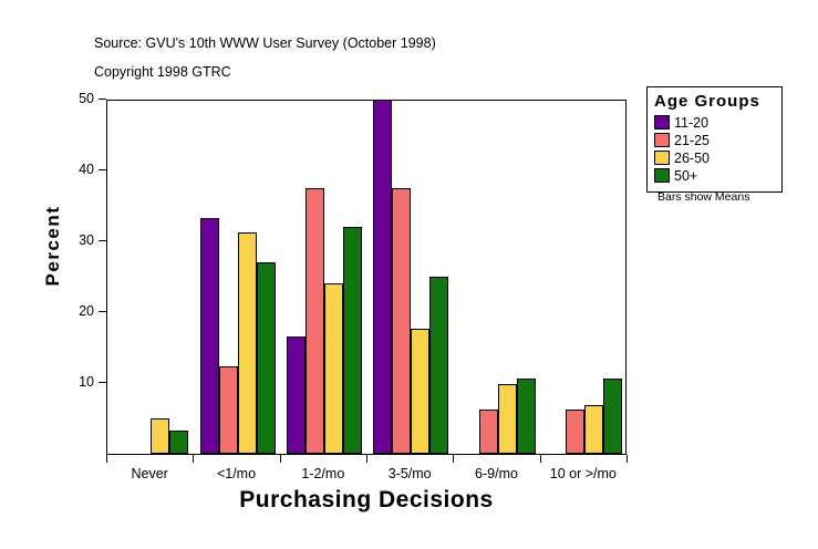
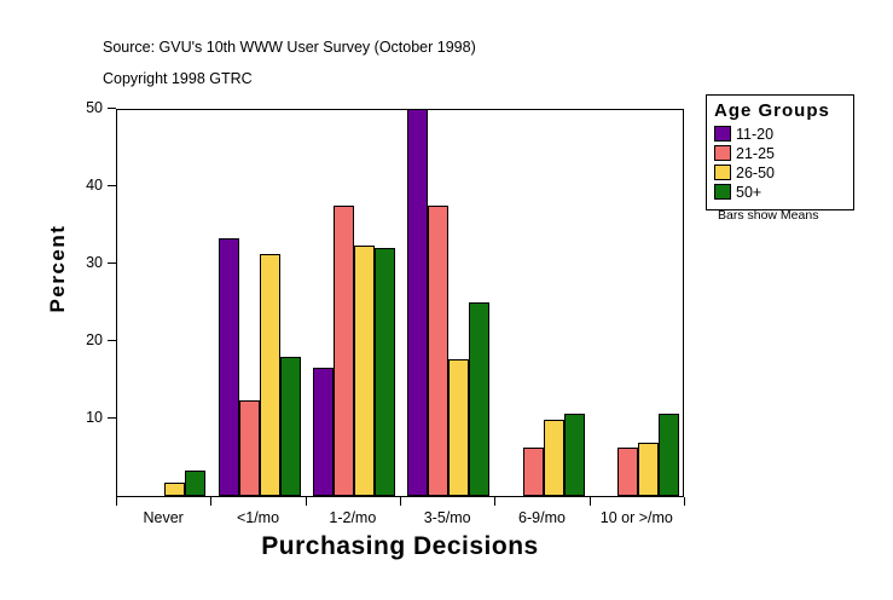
26-50/Never: 5 -> 2
50+/<1/mo: 27 -> 18
26-50/1-2/mo: 24 -> 32
